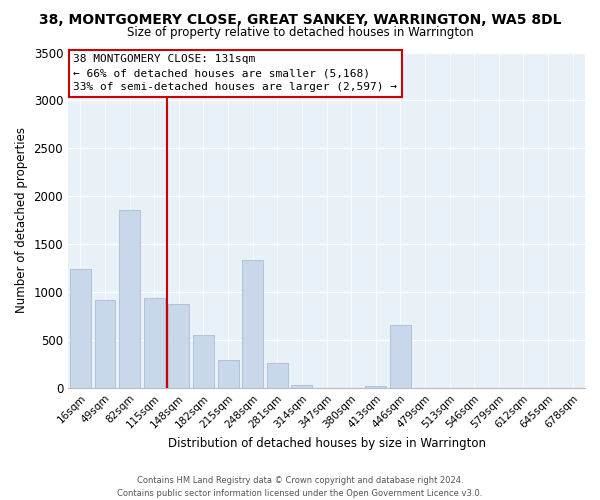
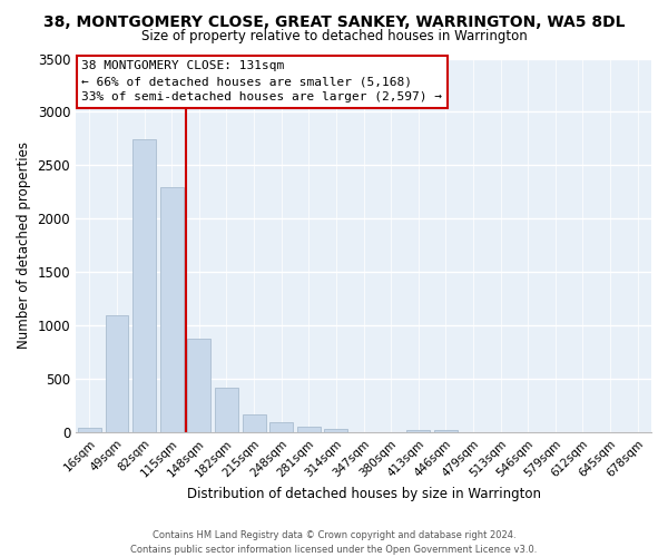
16sqm: 1240 -> 40
49sqm: 920 -> 1100
82sqm: 1860 -> 2740
115sqm: 940 -> 2300
182sqm: 560 -> 420
215sqm: 300 -> 180
248sqm: 1340 -> 100
281sqm: 260 -> 60
446sqm: 660 -> 20
